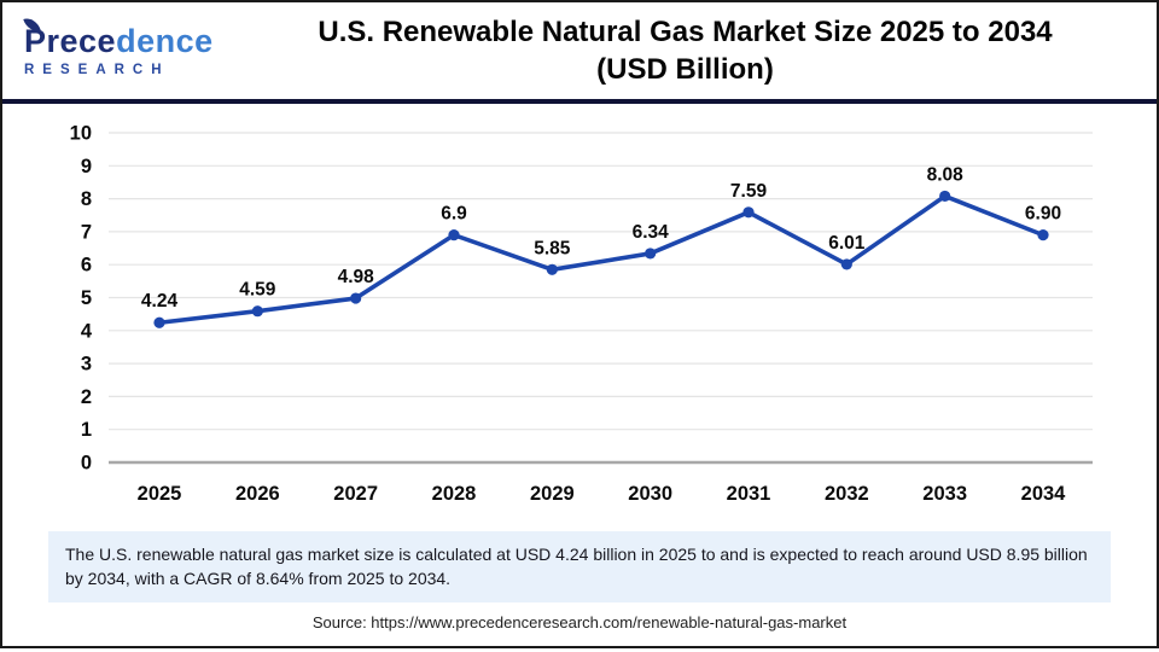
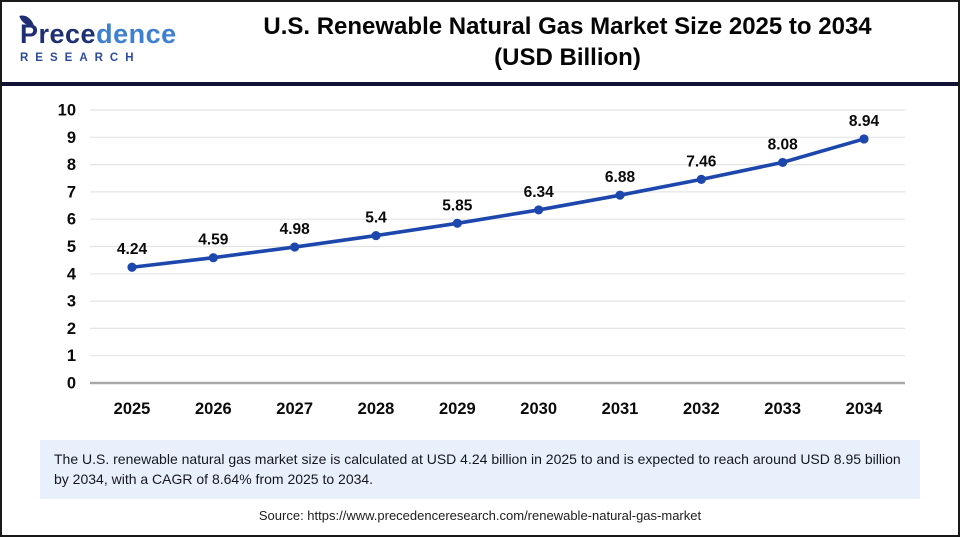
2028: 6.9 -> 5.4
2031: 7.59 -> 6.88
2032: 6.01 -> 7.46
2034: 6.90 -> 8.94
